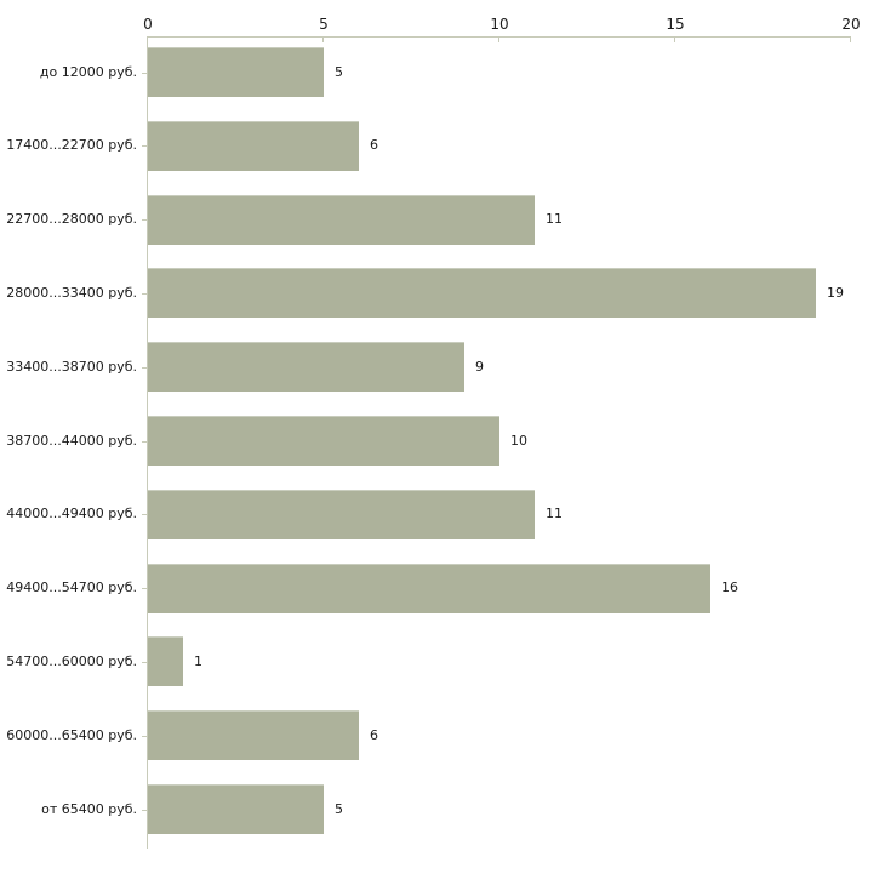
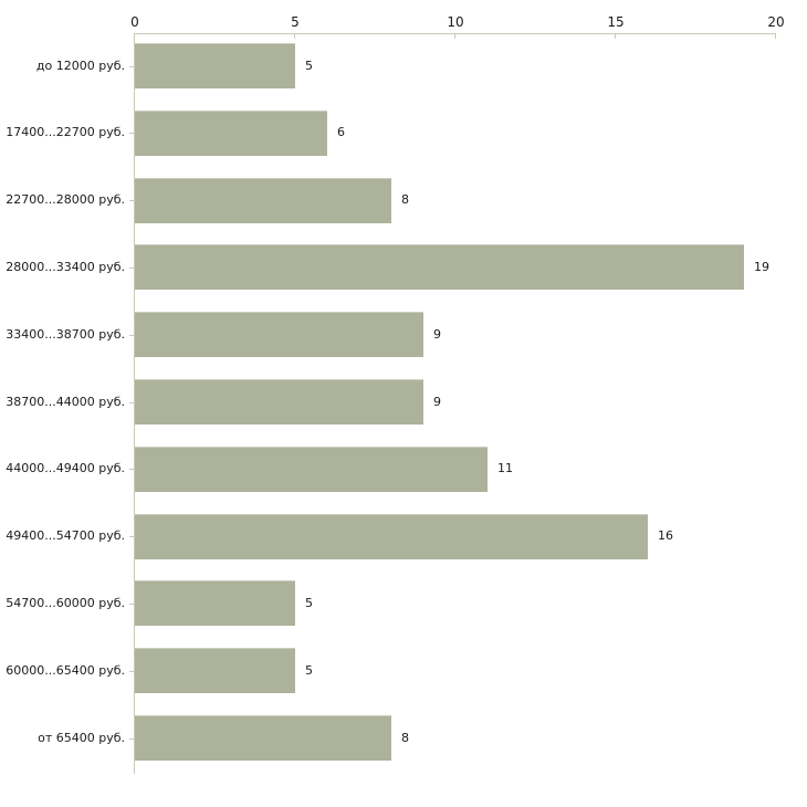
22700...28000 руб.: 11 -> 8
38700...44000 руб.: 10 -> 9
54700...60000 руб.: 1 -> 5
60000...65400 руб.: 6 -> 5
от 65400 руб.: 5 -> 8
